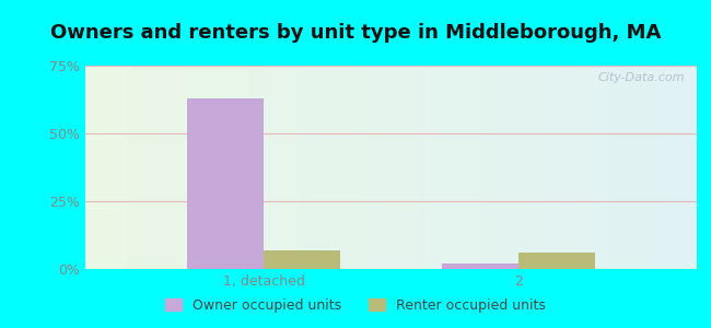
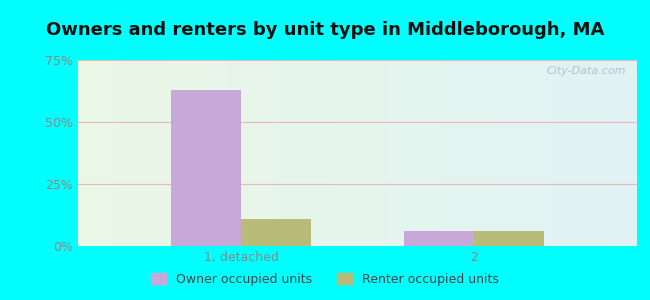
Renter occupied units/1, detached: 7% -> 11%
Owner occupied units/2: 2% -> 6%
